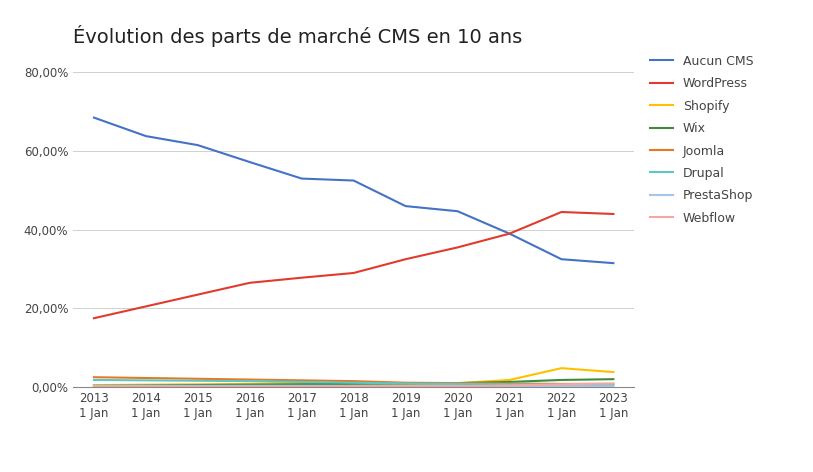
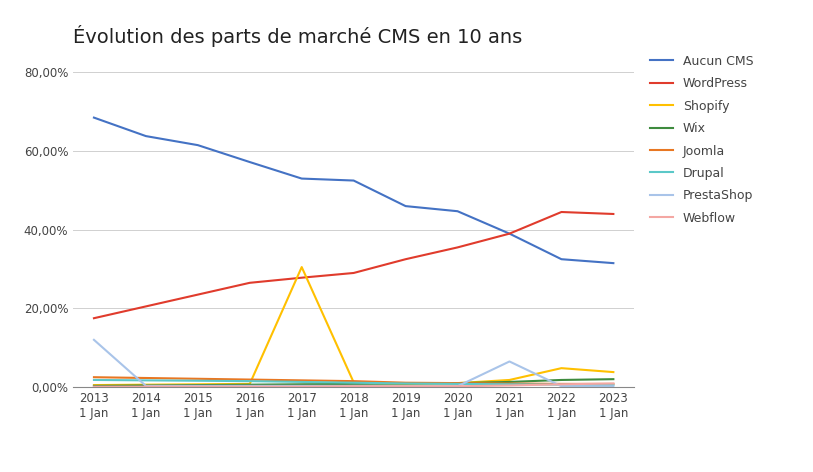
PrestaShop/2013 1 Jan: 0,3% -> 12,0%
Shopify/2017 1 Jan: 1,0% -> 30,5%
PrestaShop/2021 1 Jan: 0,2% -> 6,5%
